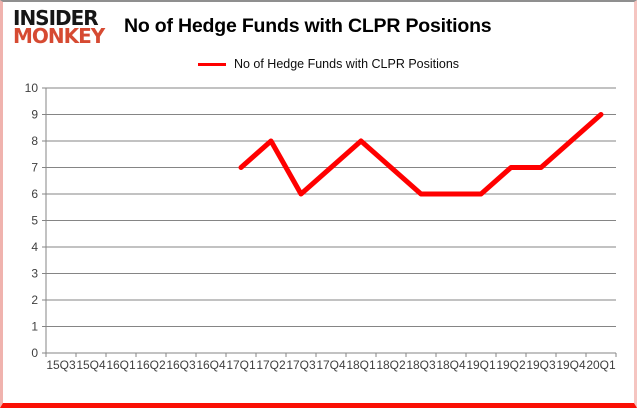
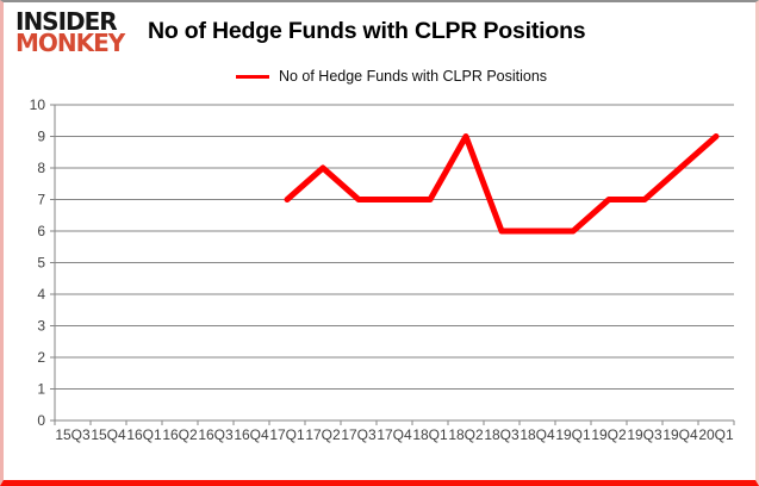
17Q3: 6 -> 7
18Q1: 8 -> 7
18Q2: 7 -> 9
